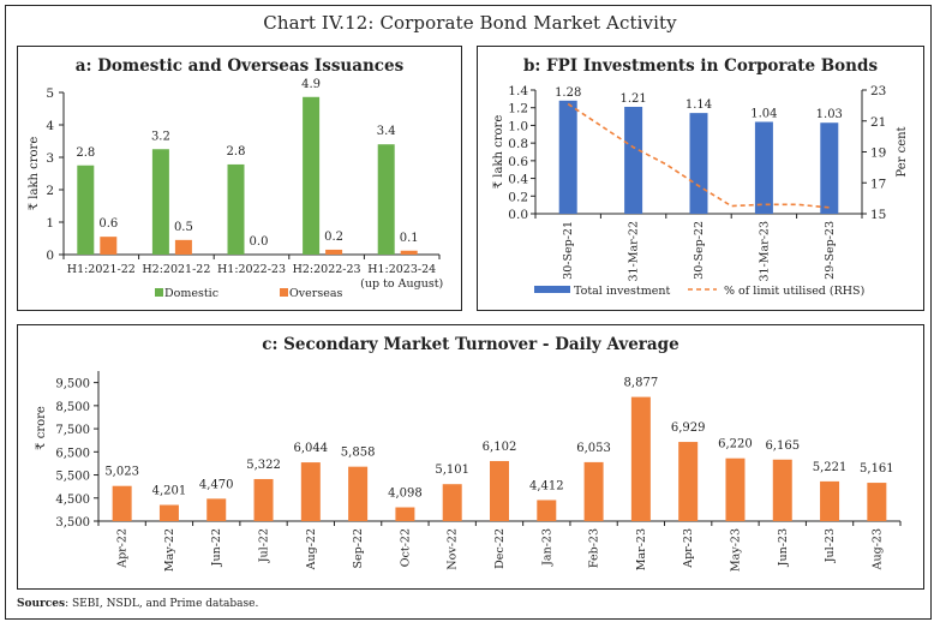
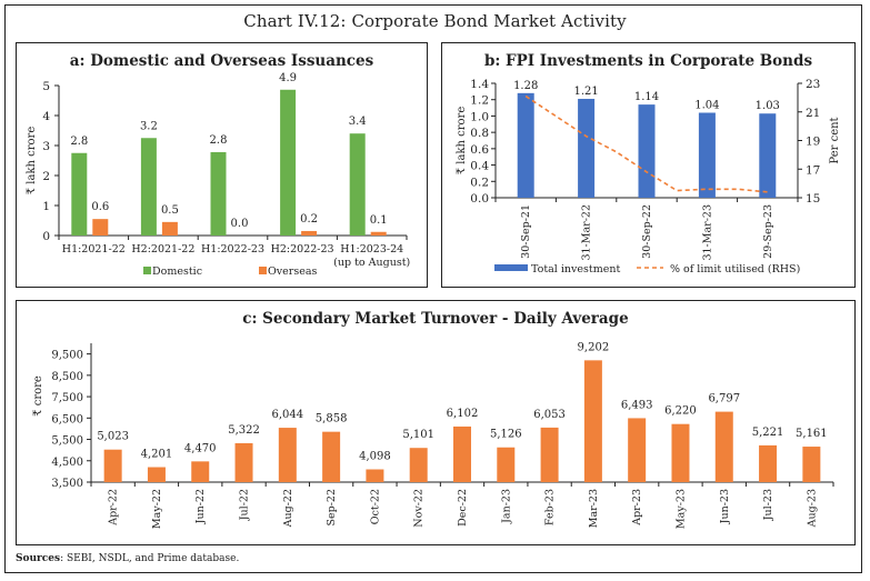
c: Secondary Market Turnover - Daily Average/Jan-23: 4,412 -> 5,126
c: Secondary Market Turnover - Daily Average/Mar-23: 8,877 -> 9,202
c: Secondary Market Turnover - Daily Average/Apr-23: 6,929 -> 6,493
c: Secondary Market Turnover - Daily Average/Jun-23: 6,165 -> 6,797
